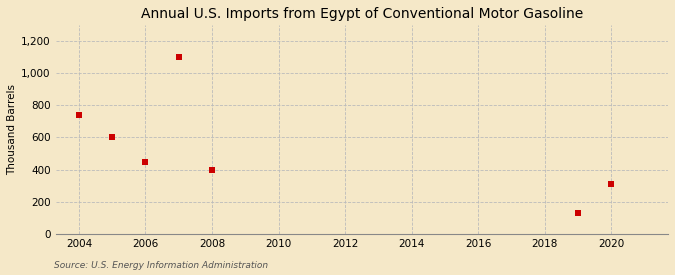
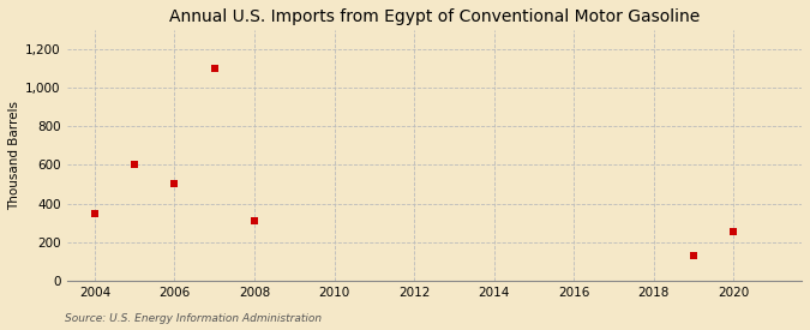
2004: 740 -> 350
2006: 450 -> 500
2008: 400 -> 310
2020: 310 -> 250
